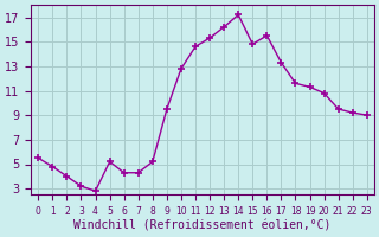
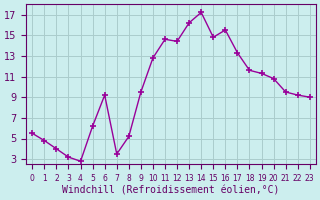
5: 5.2 -> 6.2
6: 4.3 -> 9.2
7: 4.3 -> 3.5
12: 15.3 -> 14.4
